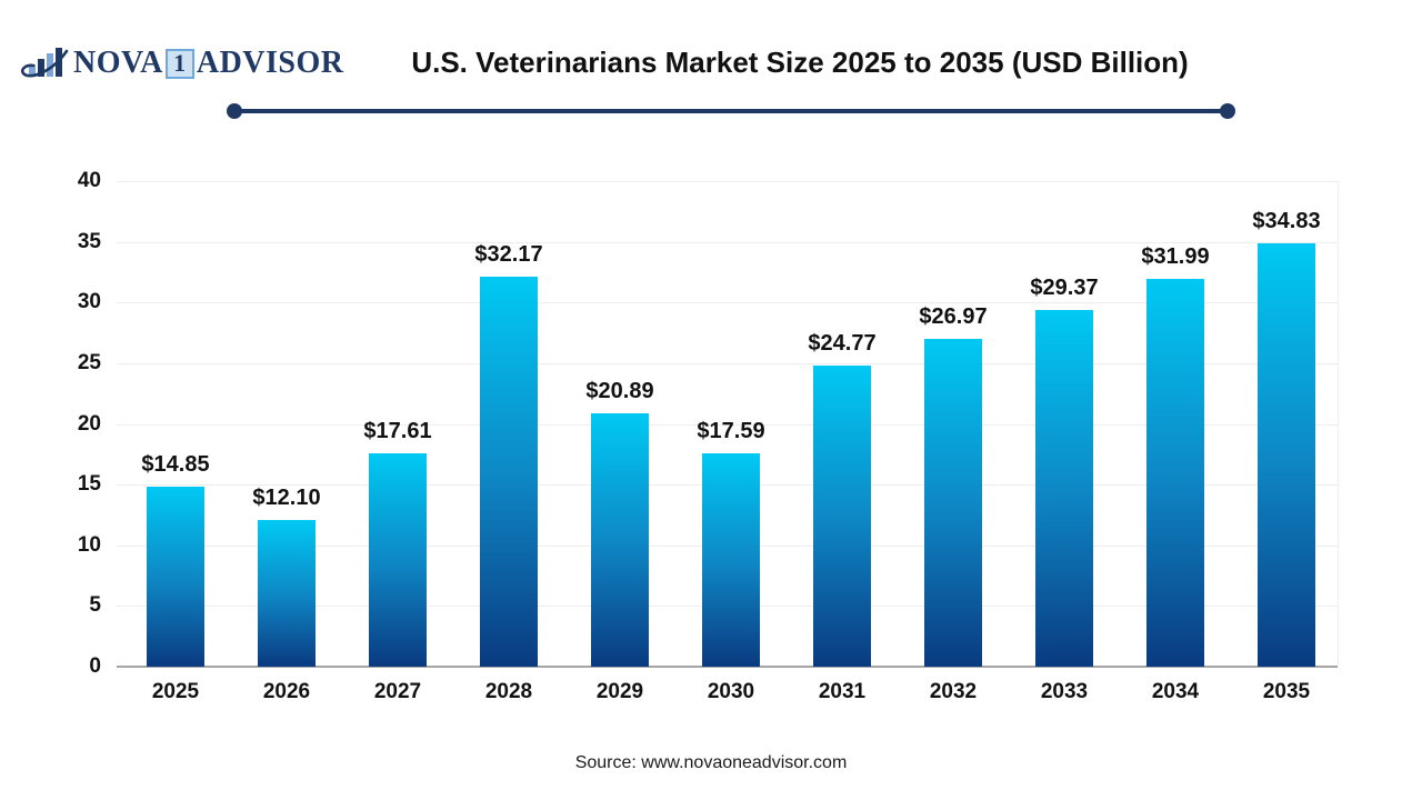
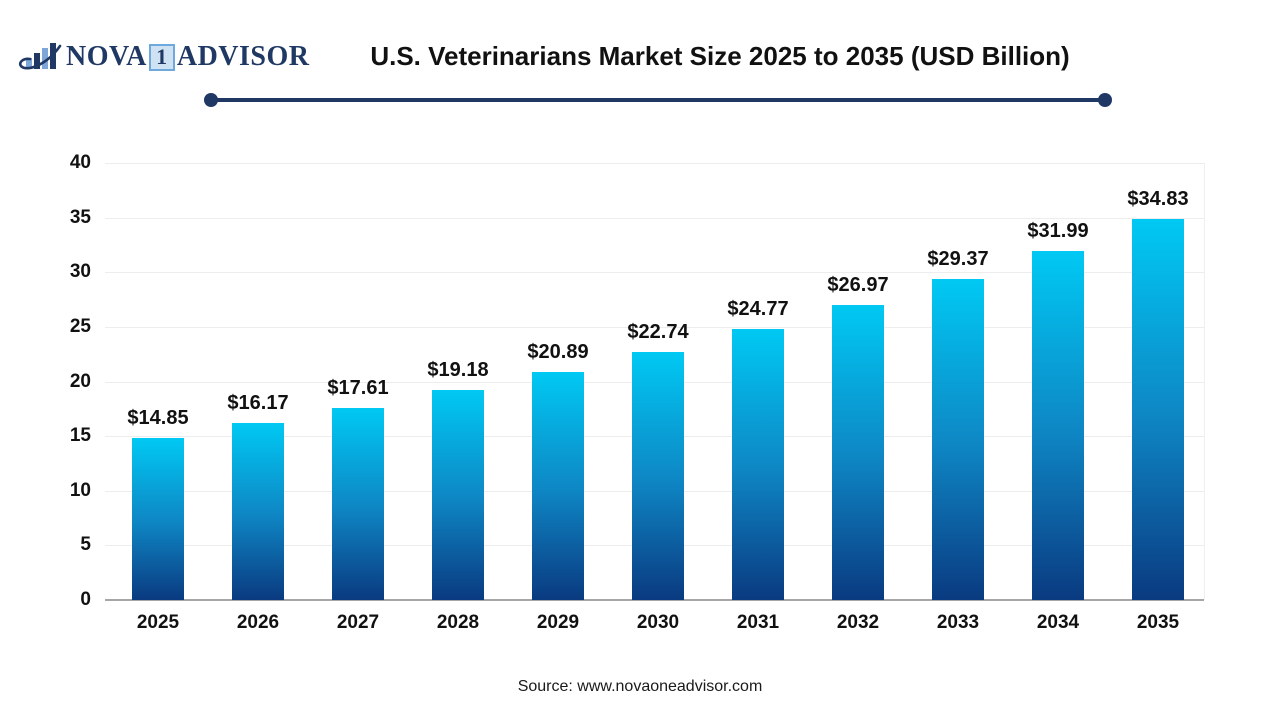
2026: $12.10 -> $16.17
2028: $32.17 -> $19.18
2030: $17.59 -> $22.74
